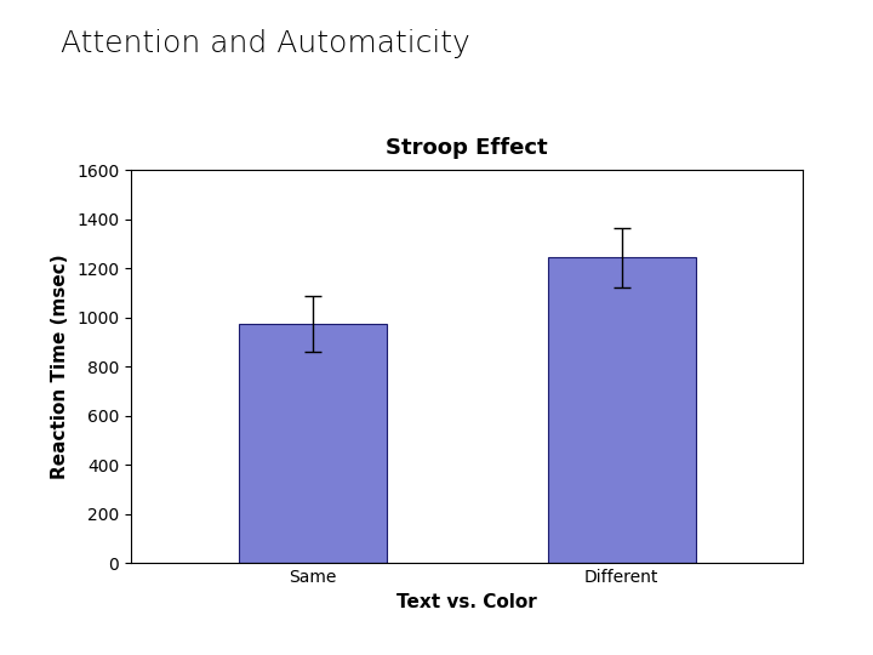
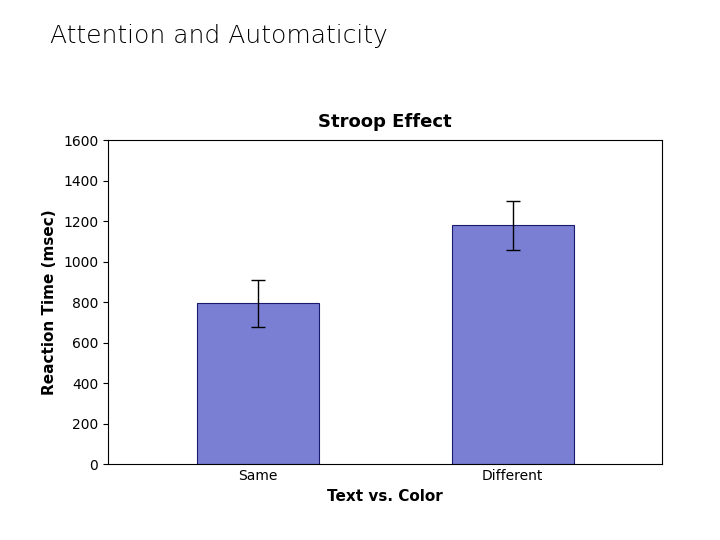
Same: 975 -> 795
Different: 1245 -> 1180
